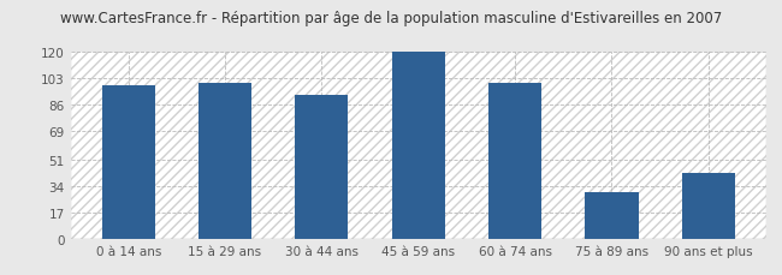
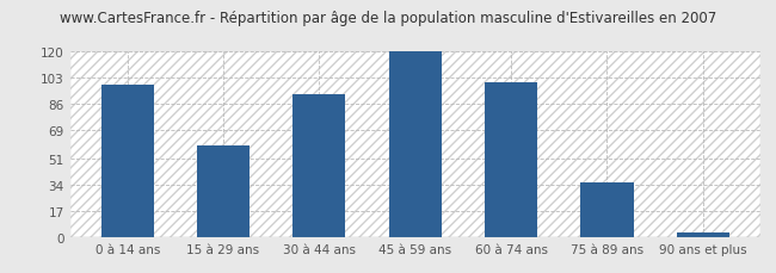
15 à 29 ans: 100 -> 59
75 à 89 ans: 30 -> 35
90 ans et plus: 42 -> 3
